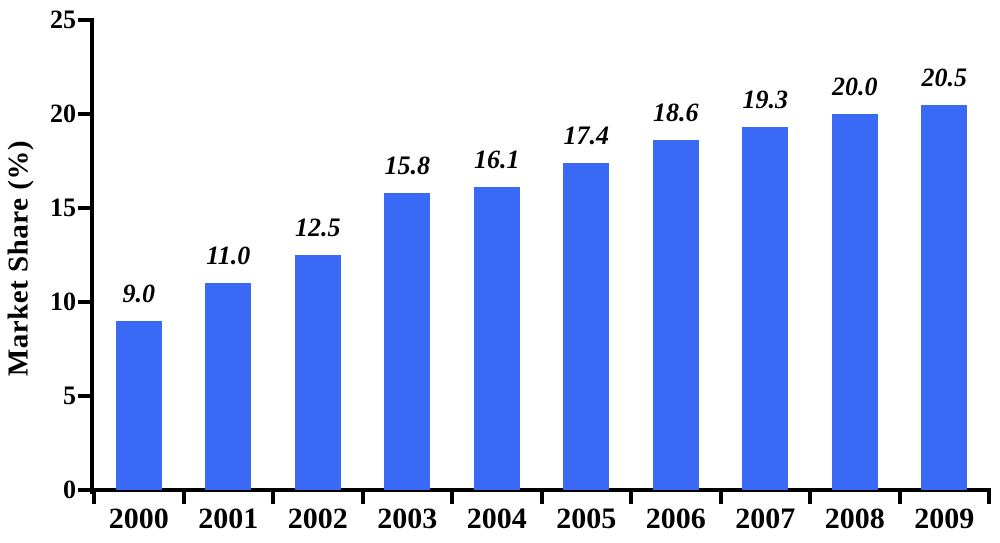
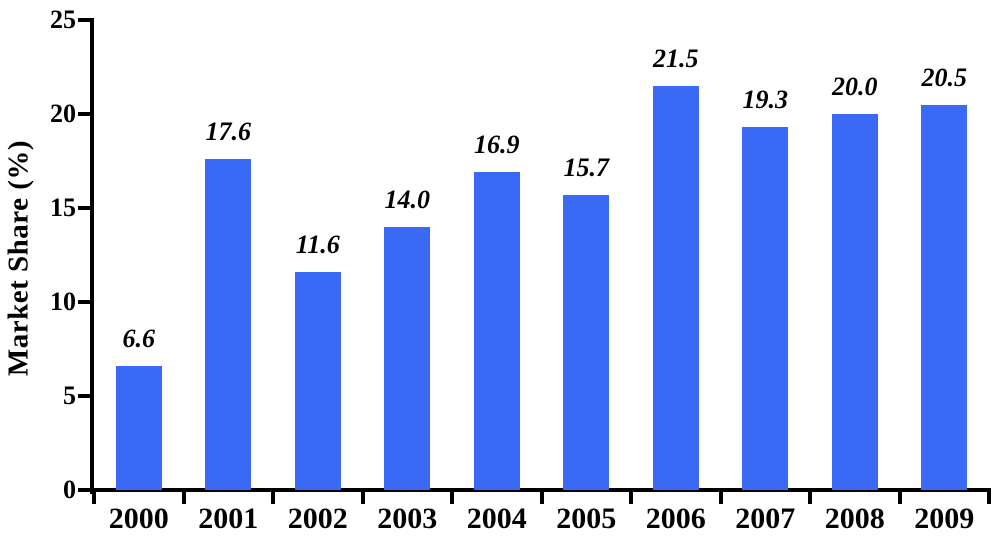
2000: 9.0 -> 6.6
2001: 11.0 -> 17.6
2002: 12.5 -> 11.6
2003: 15.8 -> 14.0
2004: 16.1 -> 16.9
2005: 17.4 -> 15.7
2006: 18.6 -> 21.5
